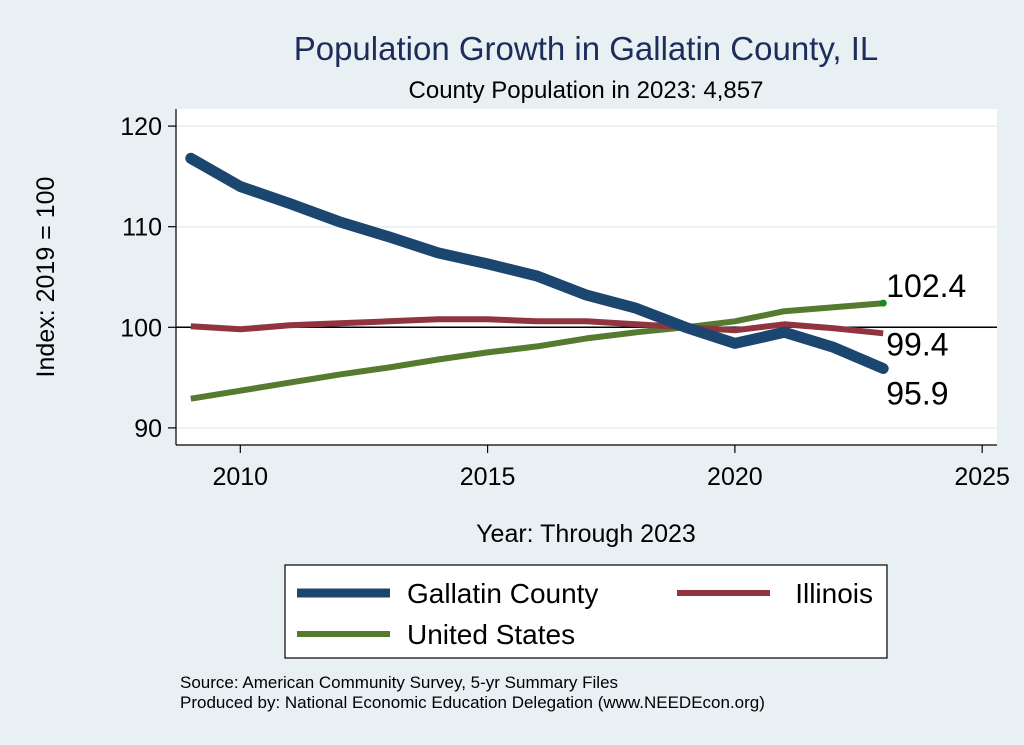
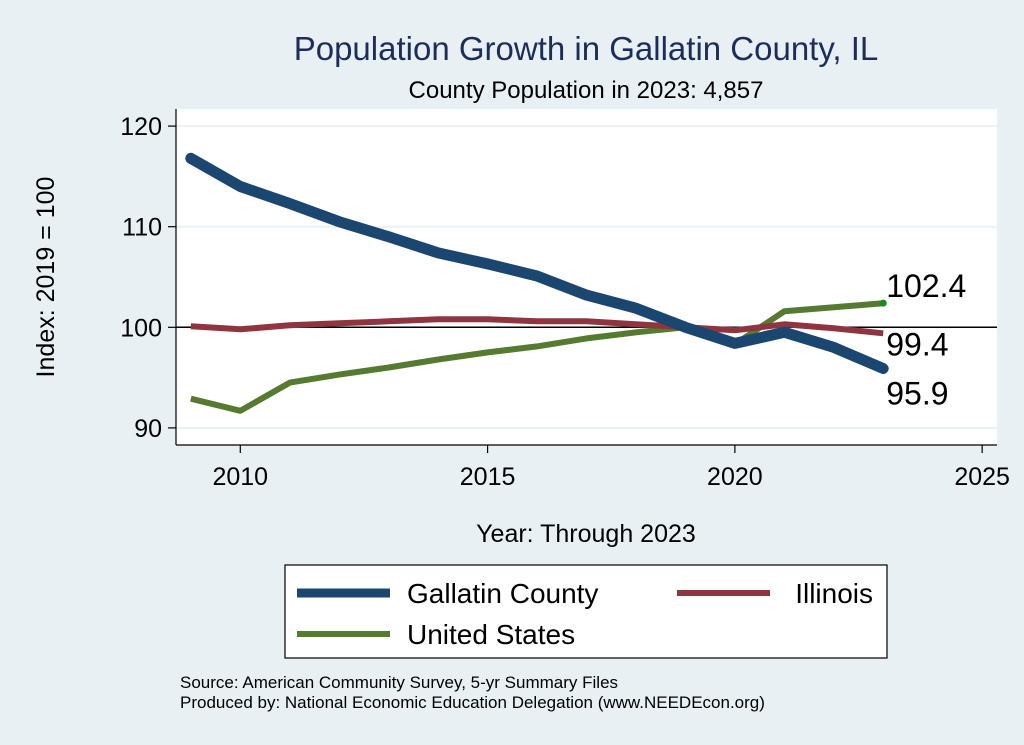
United States/2010: 93.7 -> 91.7
United States/2020: 100.6 -> 98.3
